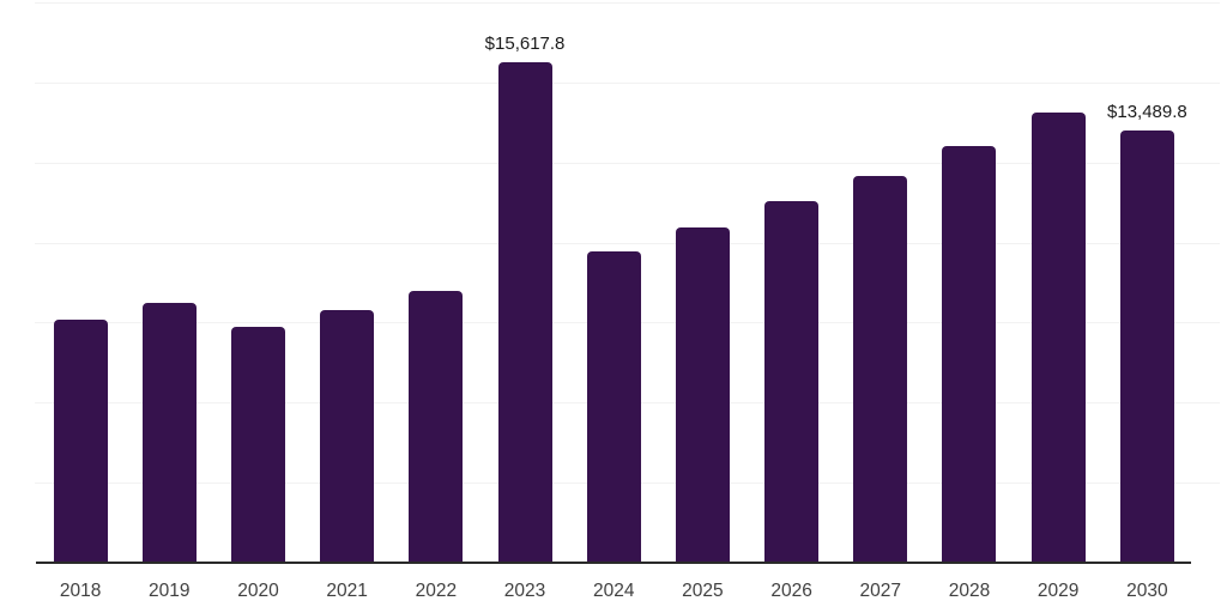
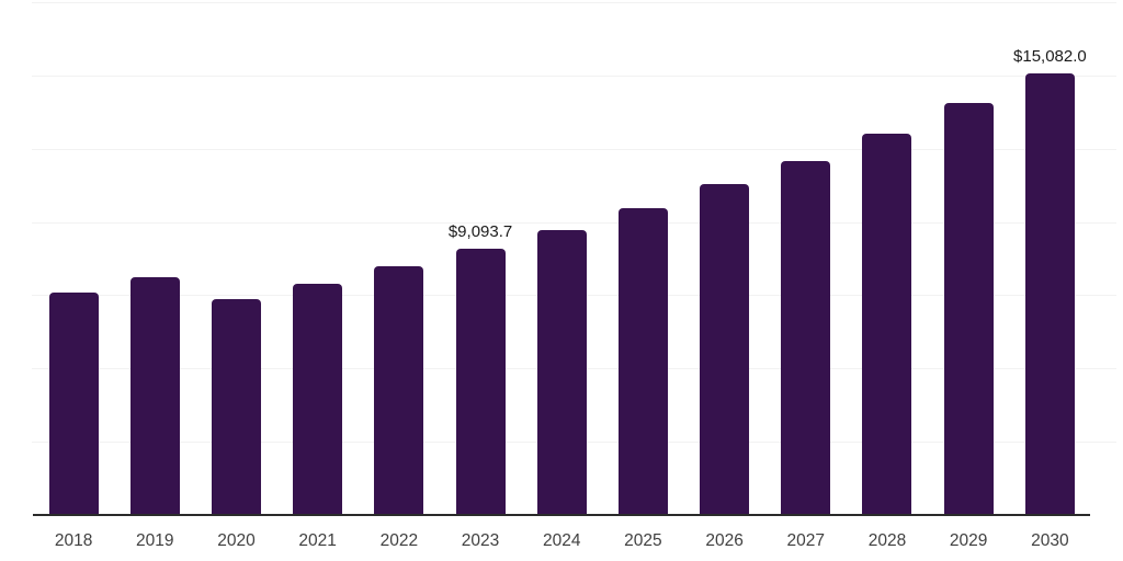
2023: $15,617.8 -> $9,093.7
2030: $13,489.8 -> $15,082.0
